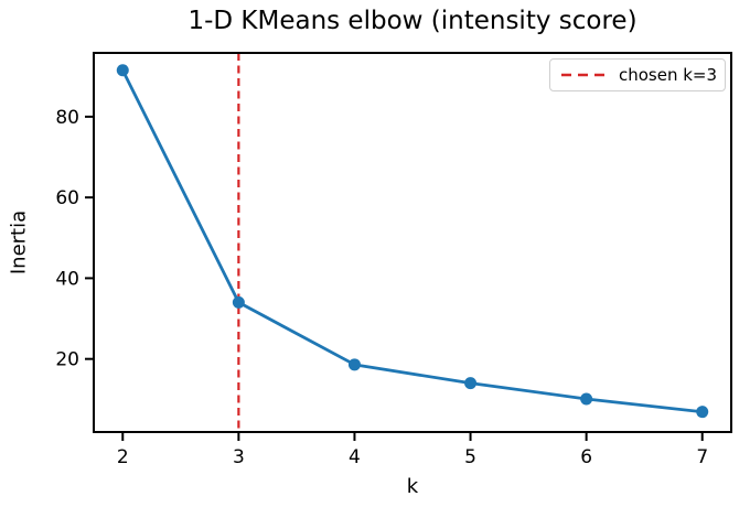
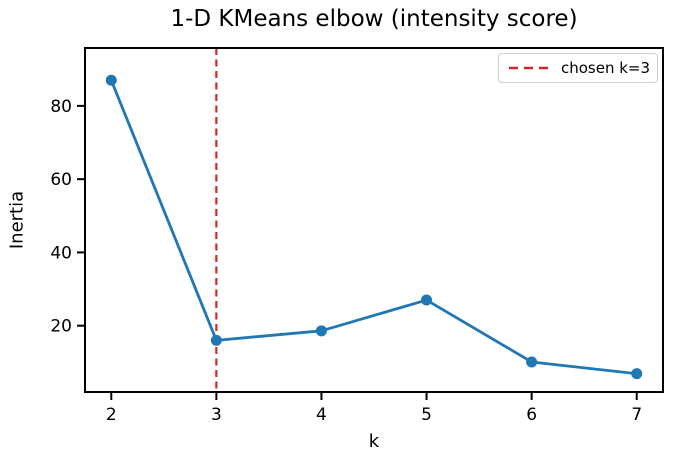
2: 92 -> 87
3: 34 -> 16
5: 14 -> 27
